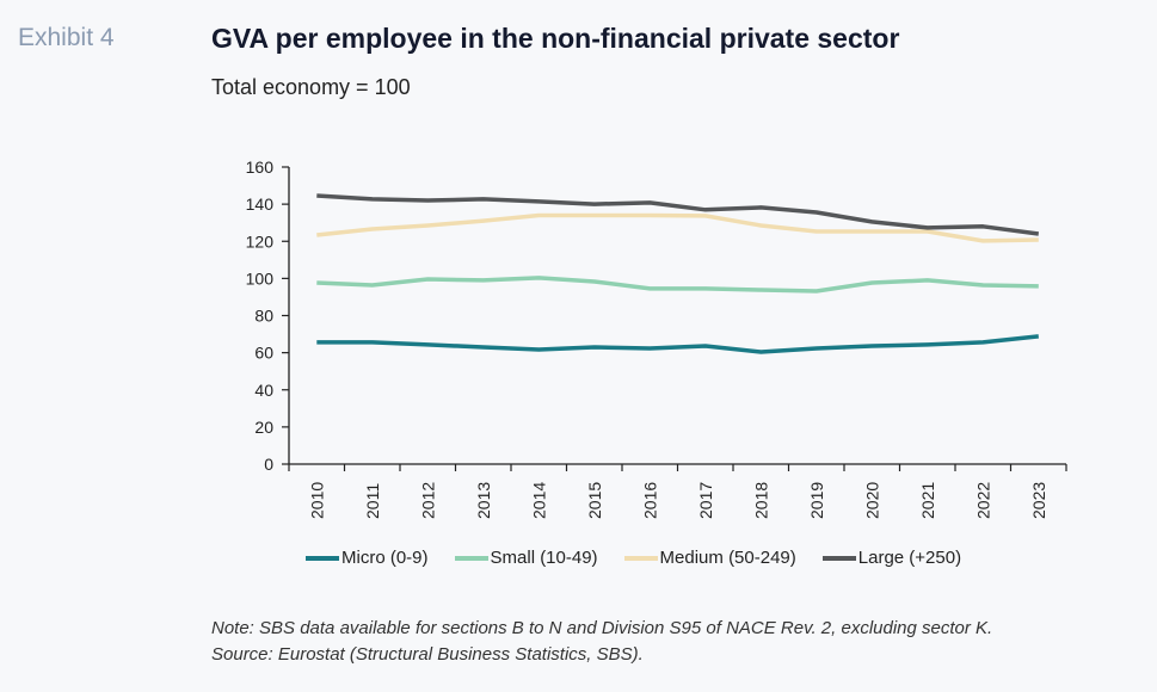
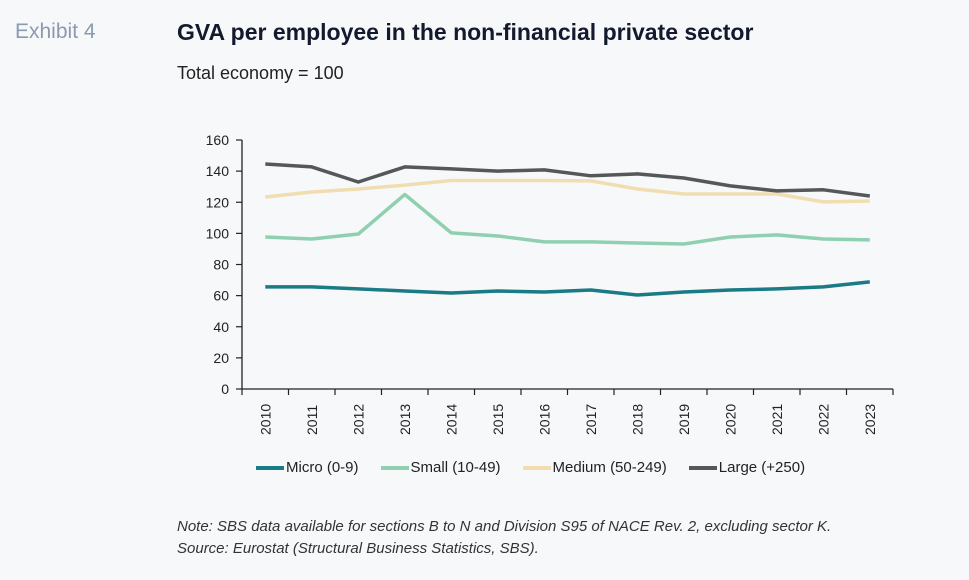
Large (+250)/2012: 142 -> 133
Small (10-49)/2013: 99 -> 125
